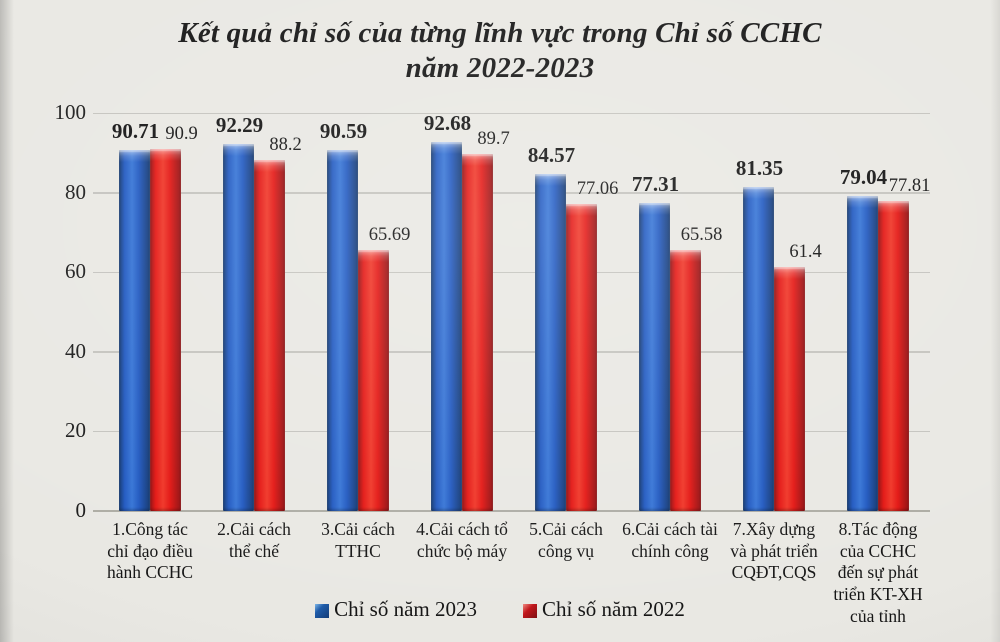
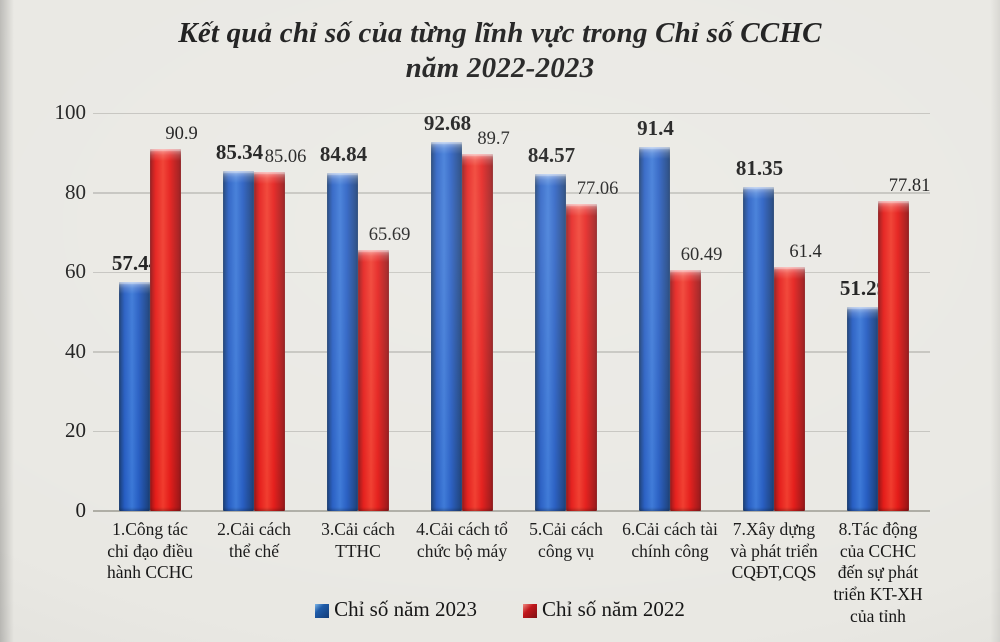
Chỉ số năm 2023/1.Công tác chỉ đạo điều hành CCHC: 90.71 -> 57.44
Chỉ số năm 2023/2.Cải cách thể chế: 92.29 -> 85.34
Chỉ số năm 2022/2.Cải cách thể chế: 88.2 -> 85.06
Chỉ số năm 2023/3.Cải cách TTHC: 90.59 -> 84.84
Chỉ số năm 2023/6.Cải cách tài chính công: 77.31 -> 91.4
Chỉ số năm 2022/6.Cải cách tài chính công: 65.58 -> 60.49
Chỉ số năm 2023/8.Tác động của CCHC đến sự phát triển KT-XH của tỉnh: 79.04 -> 51.29
